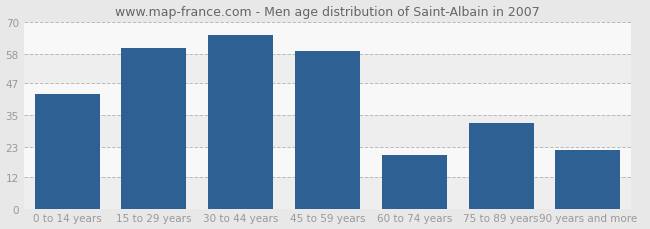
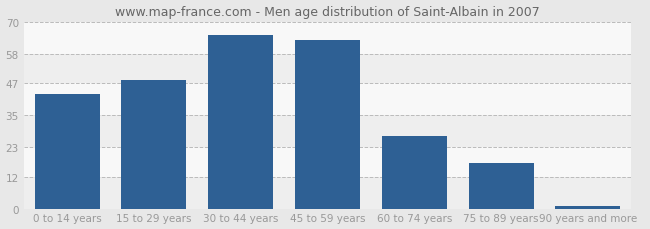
15 to 29 years: 60 -> 48
45 to 59 years: 59 -> 63
60 to 74 years: 20 -> 27
75 to 89 years: 32 -> 17
90 years and more: 22 -> 1
